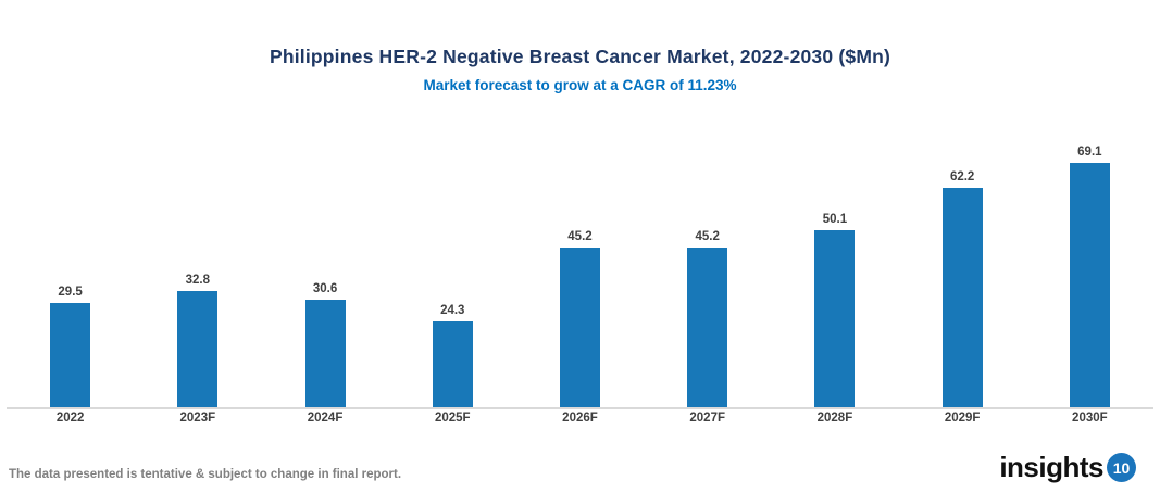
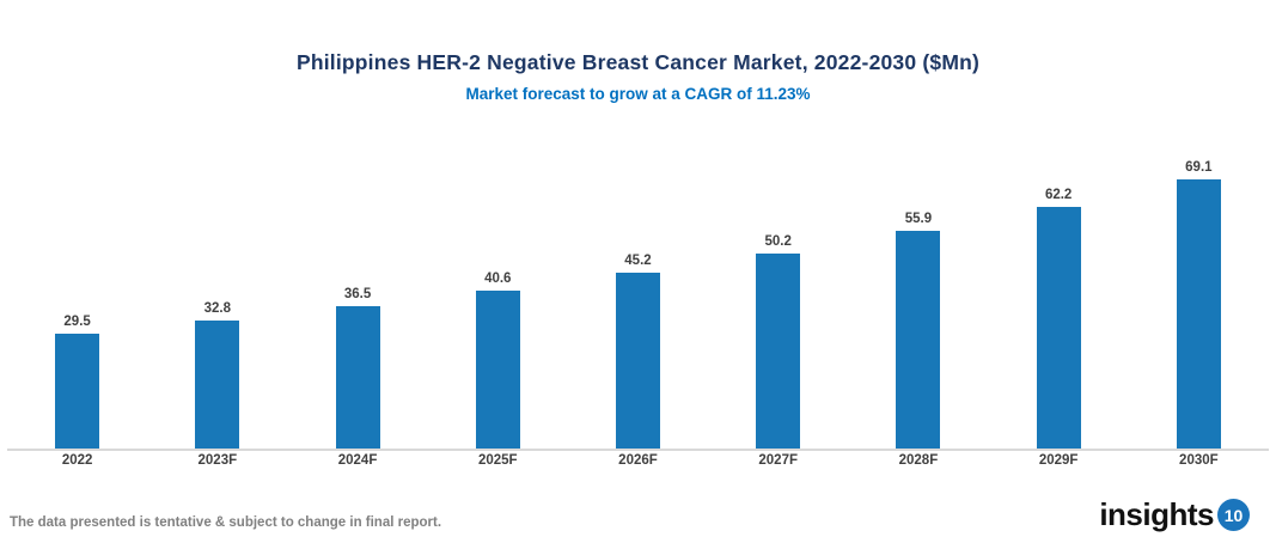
2024F: 30.6 -> 36.5
2025F: 24.3 -> 40.6
2027F: 45.2 -> 50.2
2028F: 50.1 -> 55.9
